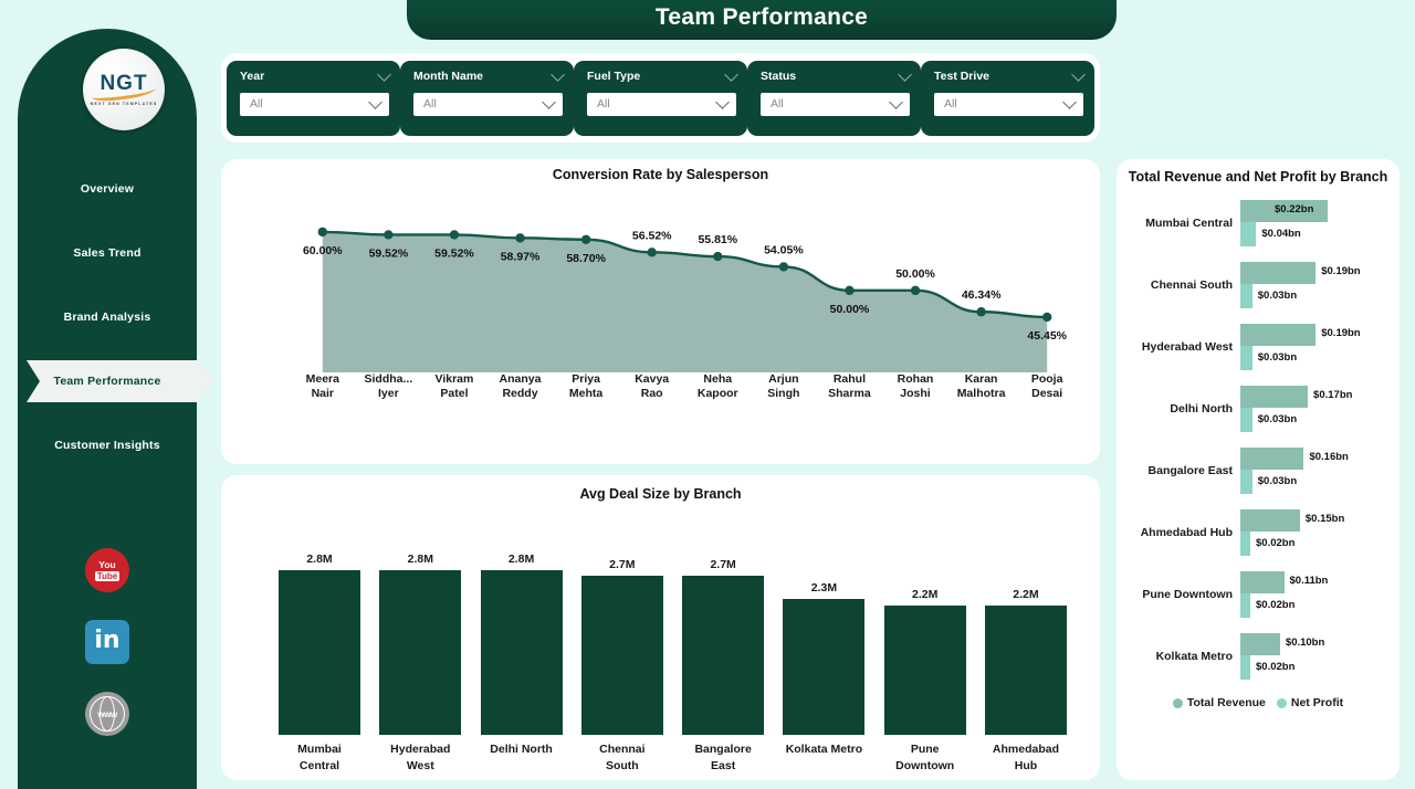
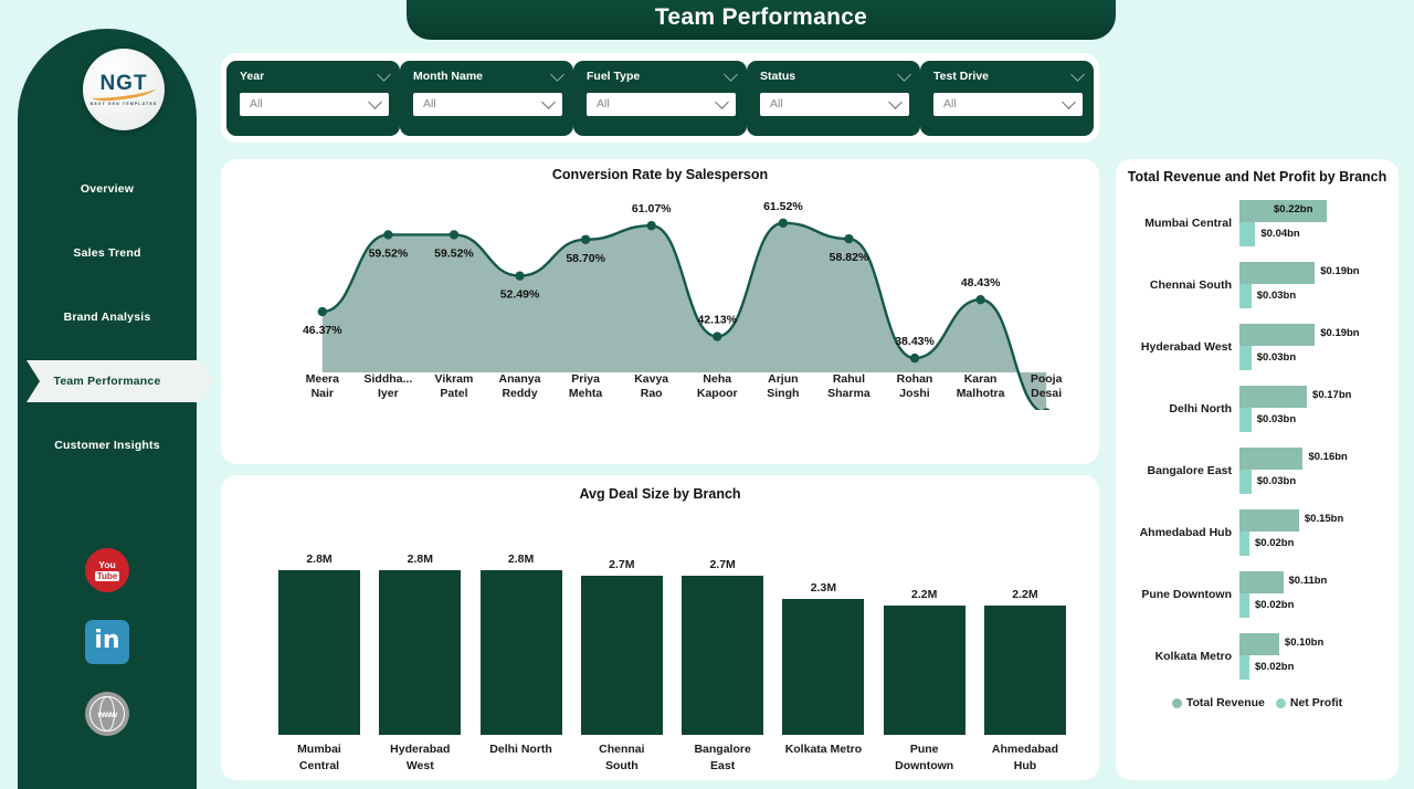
Conversion Rate by Salesperson/Meera Nair: 60.00% -> 46.37%
Conversion Rate by Salesperson/Ananya Reddy: 58.97% -> 52.49%
Conversion Rate by Salesperson/Kavya Rao: 56.52% -> 61.07%
Conversion Rate by Salesperson/Neha Kapoor: 55.81% -> 42.13%
Conversion Rate by Salesperson/Arjun Singh: 54.05% -> 61.52%
Conversion Rate by Salesperson/Rahul Sharma: 50.00% -> 58.82%
Conversion Rate by Salesperson/Rohan Joshi: 50.00% -> 38.43%
Conversion Rate by Salesperson/Karan Malhotra: 46.34% -> 48.43%
Conversion Rate by Salesperson/Pooja Desai: 45.45% -> 29.10%
